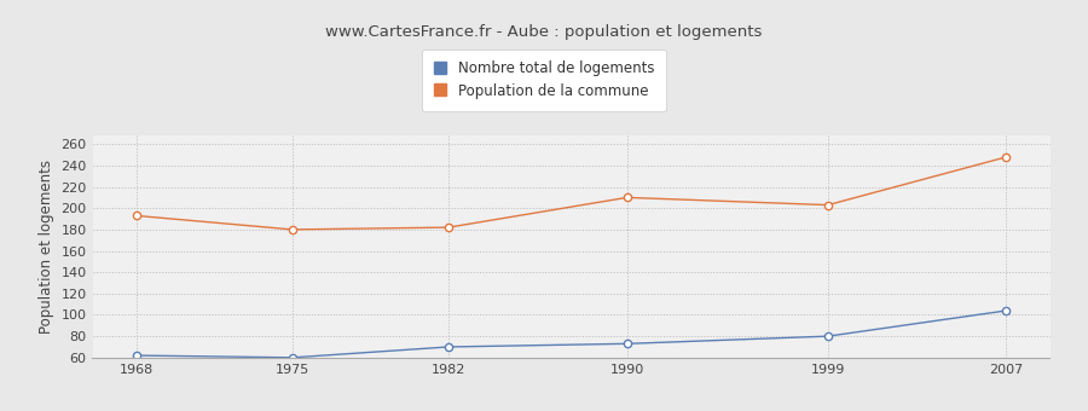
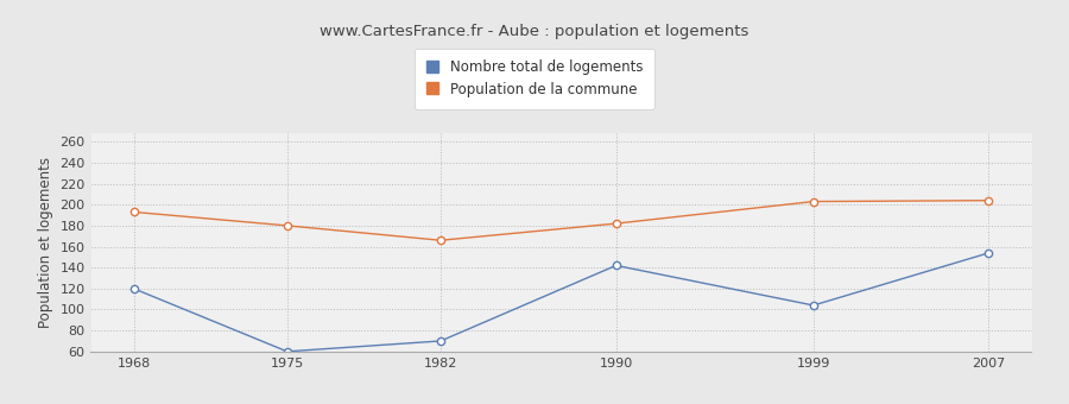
Nombre total de logements/1968: 62 -> 120
Population de la commune/1982: 182 -> 166
Nombre total de logements/1990: 73 -> 142
Population de la commune/1990: 210 -> 182
Nombre total de logements/1999: 80 -> 104
Nombre total de logements/2007: 104 -> 154
Population de la commune/2007: 248 -> 204
